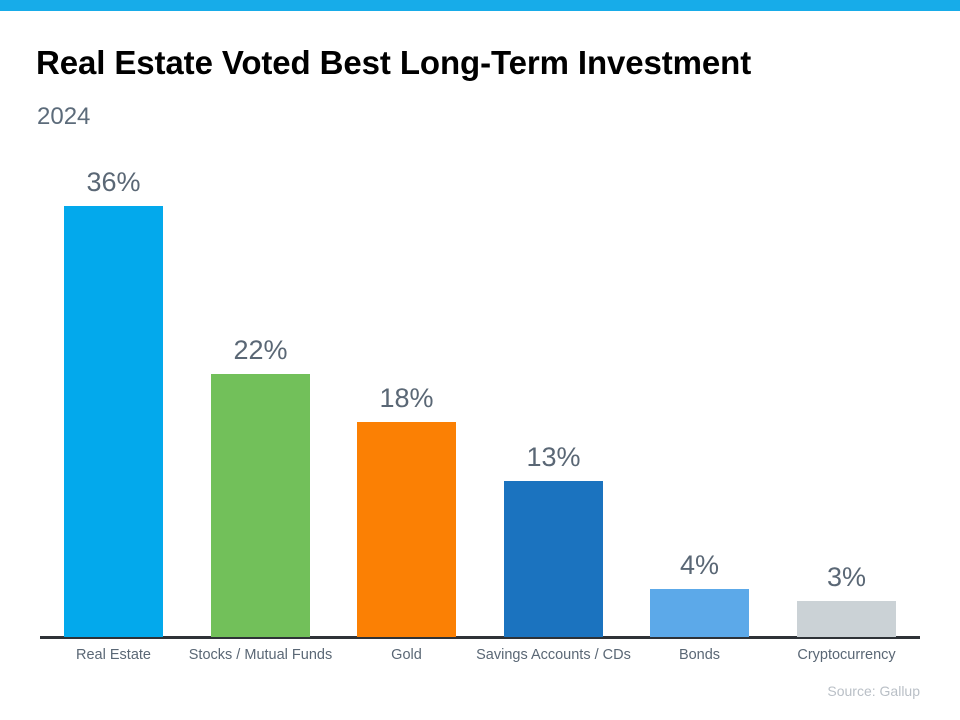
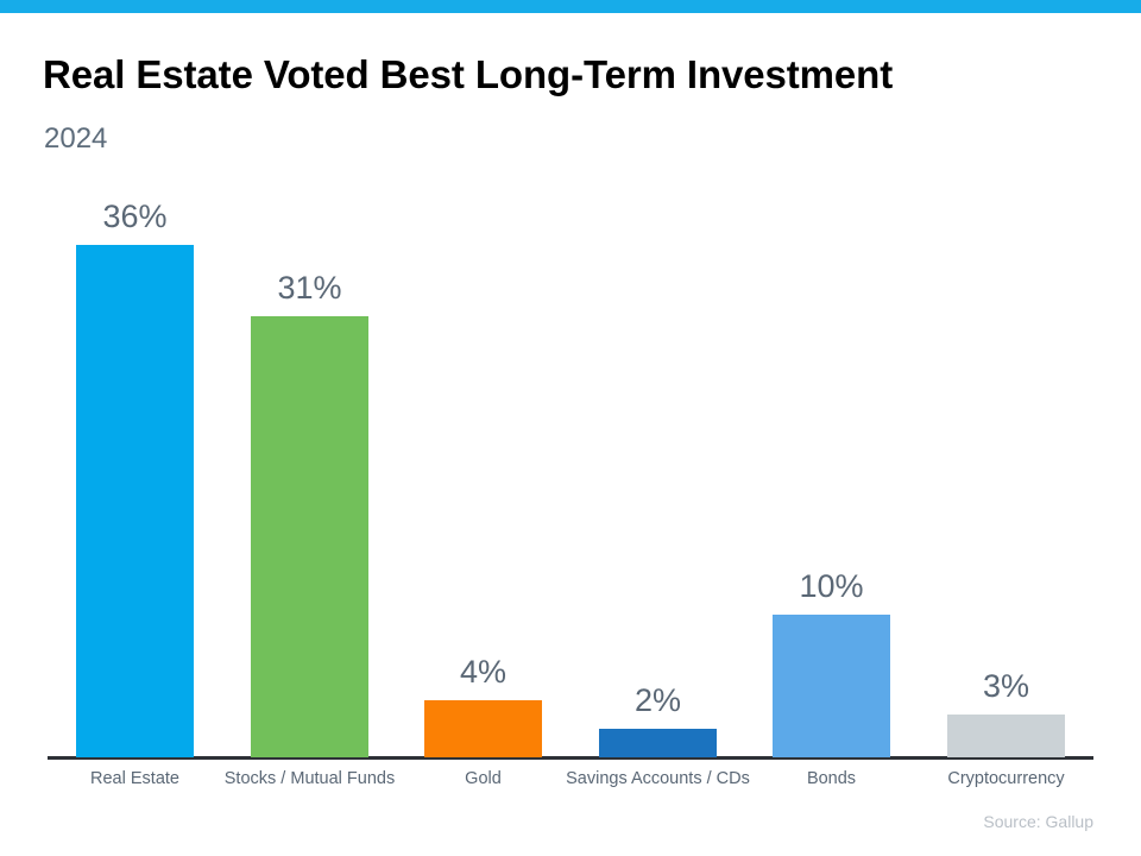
Stocks / Mutual Funds: 22% -> 31%
Gold: 18% -> 4%
Savings Accounts / CDs: 13% -> 2%
Bonds: 4% -> 10%
